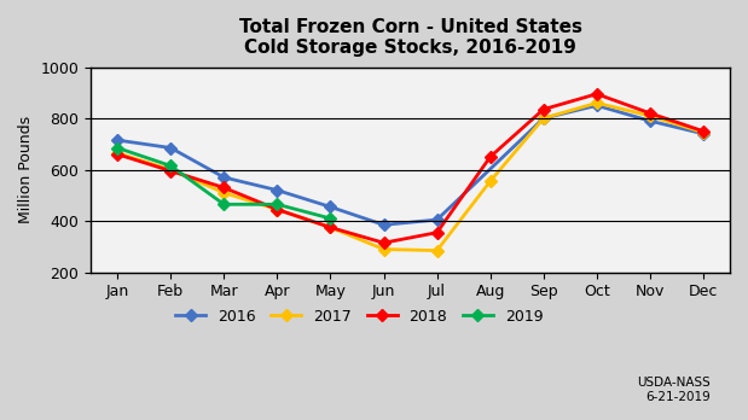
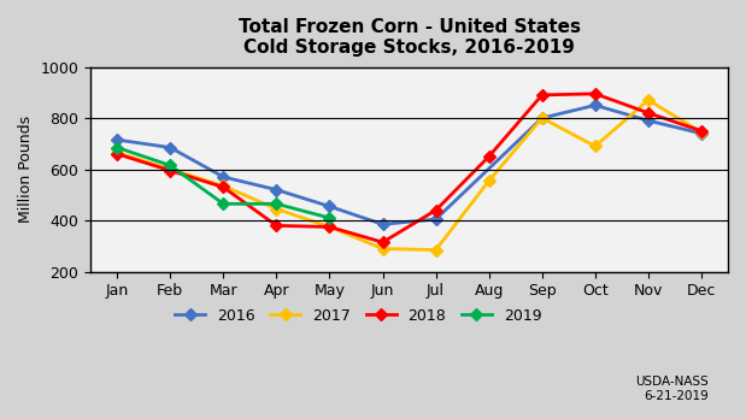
2017/Mar: 510 -> 535
2018/Apr: 445 -> 380
2018/Jul: 355 -> 440
2018/Sep: 835 -> 890
2017/Oct: 860 -> 690
2017/Nov: 810 -> 870
